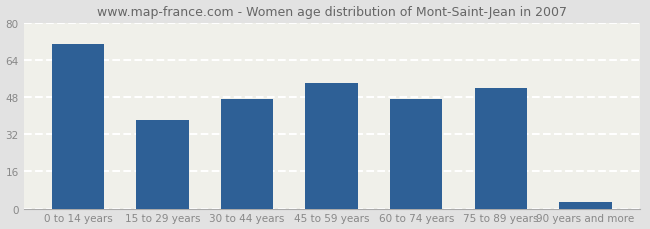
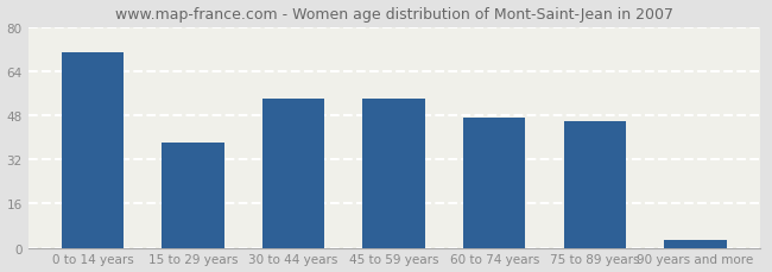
30 to 44 years: 47 -> 54
75 to 89 years: 52 -> 46
